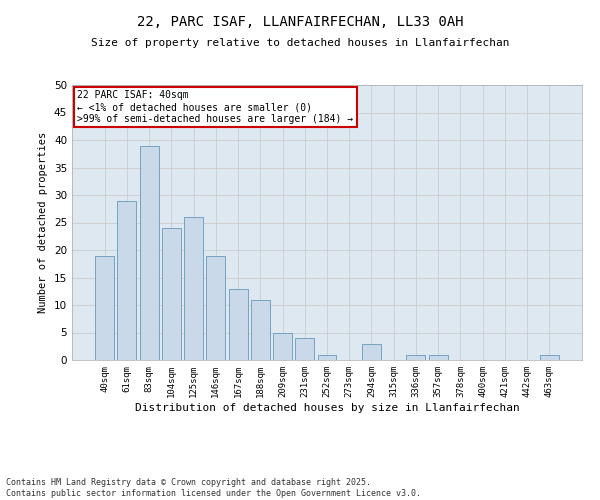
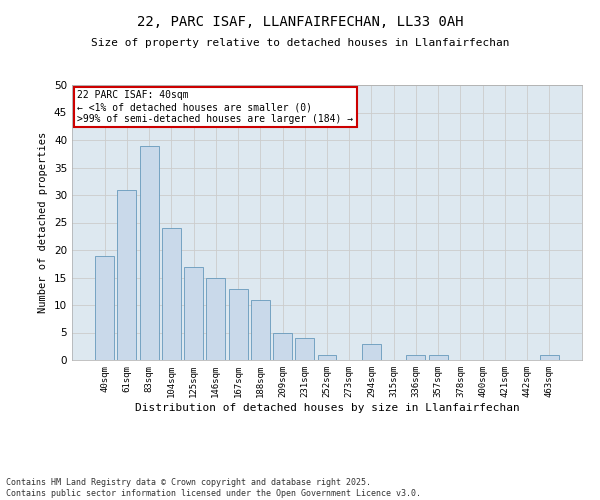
61sqm: 29 -> 31
125sqm: 26 -> 17
146sqm: 19 -> 15
